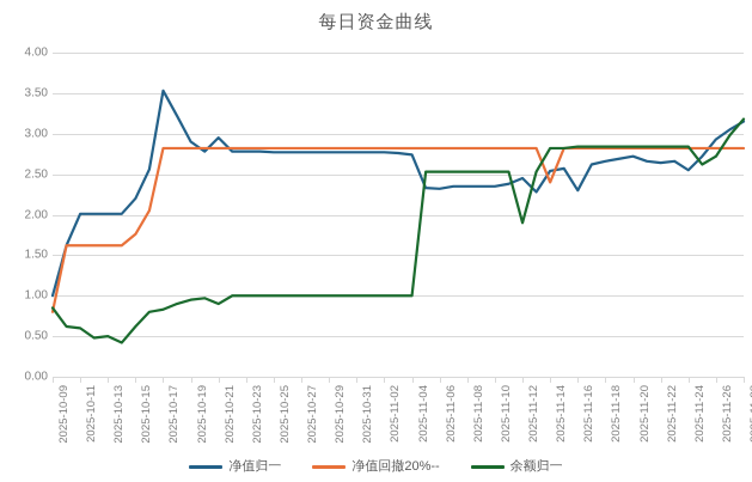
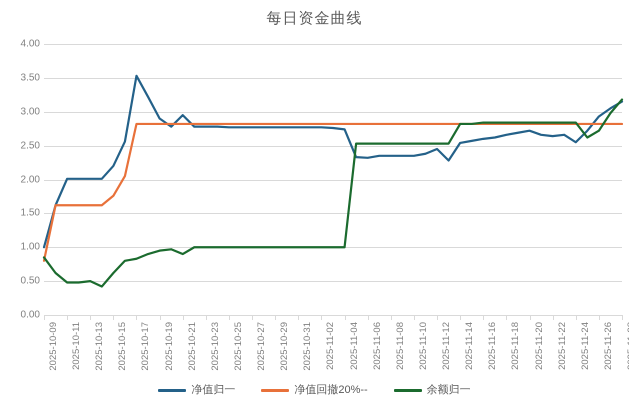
余额归一/2025-10-11: 0.6 -> 0.5
余额归一/2025-11-12: 1.9 -> 2.5
净值回撤20%--/2025-11-14: 2.4 -> 2.8
净值归一/2025-11-16: 2.3 -> 2.6
